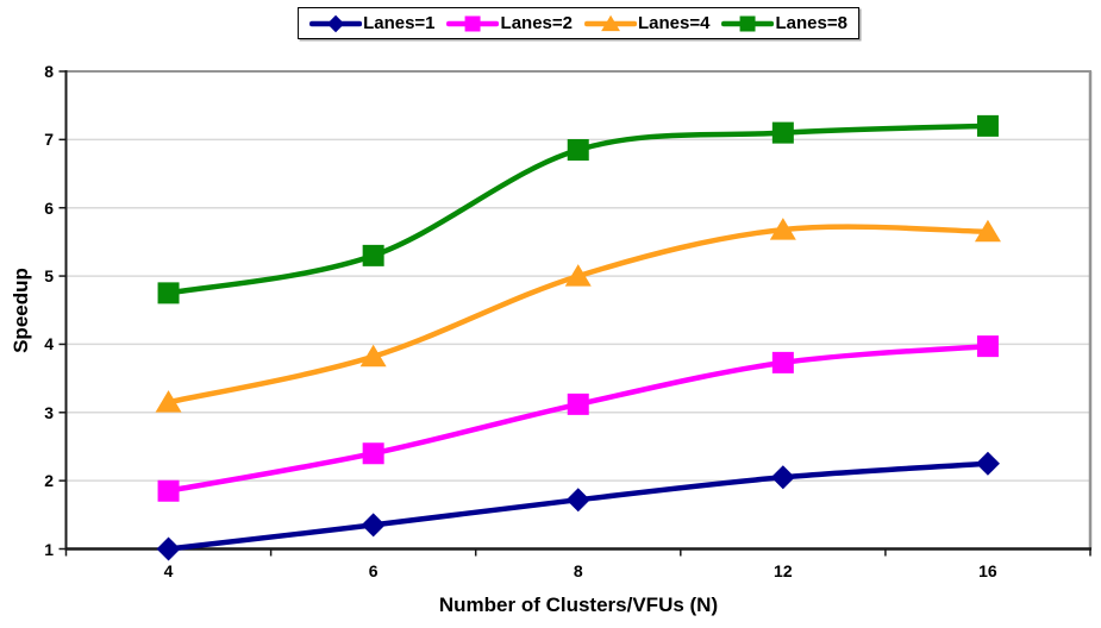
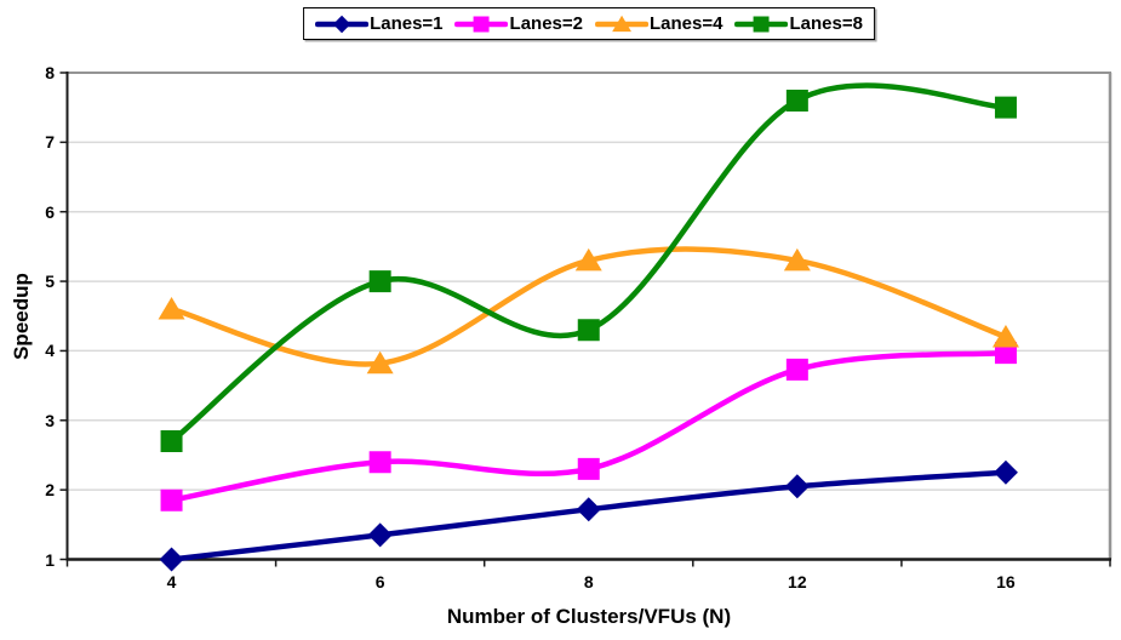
Lanes=4/4: 3.1 -> 4.6
Lanes=8/4: 4.8 -> 2.7
Lanes=8/6: 5.3 -> 5.0
Lanes=2/8: 3.1 -> 2.3
Lanes=4/8: 5.0 -> 5.3
Lanes=8/8: 6.8 -> 4.3
Lanes=4/12: 5.7 -> 5.3
Lanes=8/12: 7.1 -> 7.6
Lanes=4/16: 5.7 -> 4.2
Lanes=8/16: 7.2 -> 7.5
